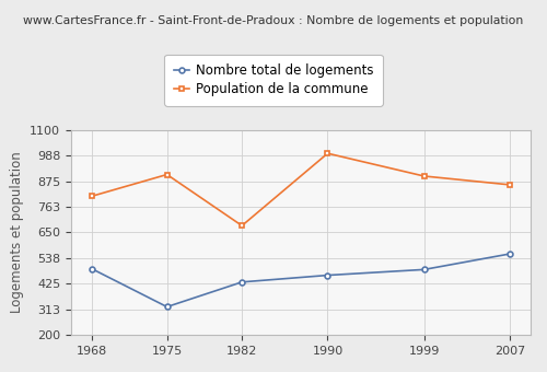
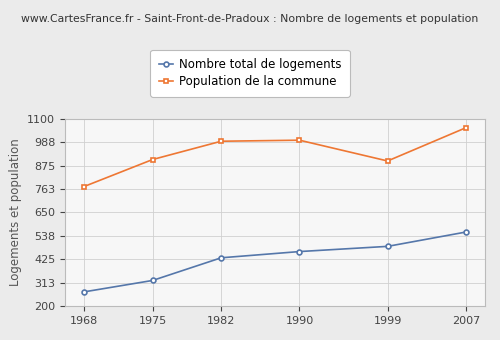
Nombre total de logements/1968: 490 -> 268
Population de la commune/1968: 810 -> 775
Population de la commune/1982: 680 -> 993
Population de la commune/2007: 860 -> 1058
